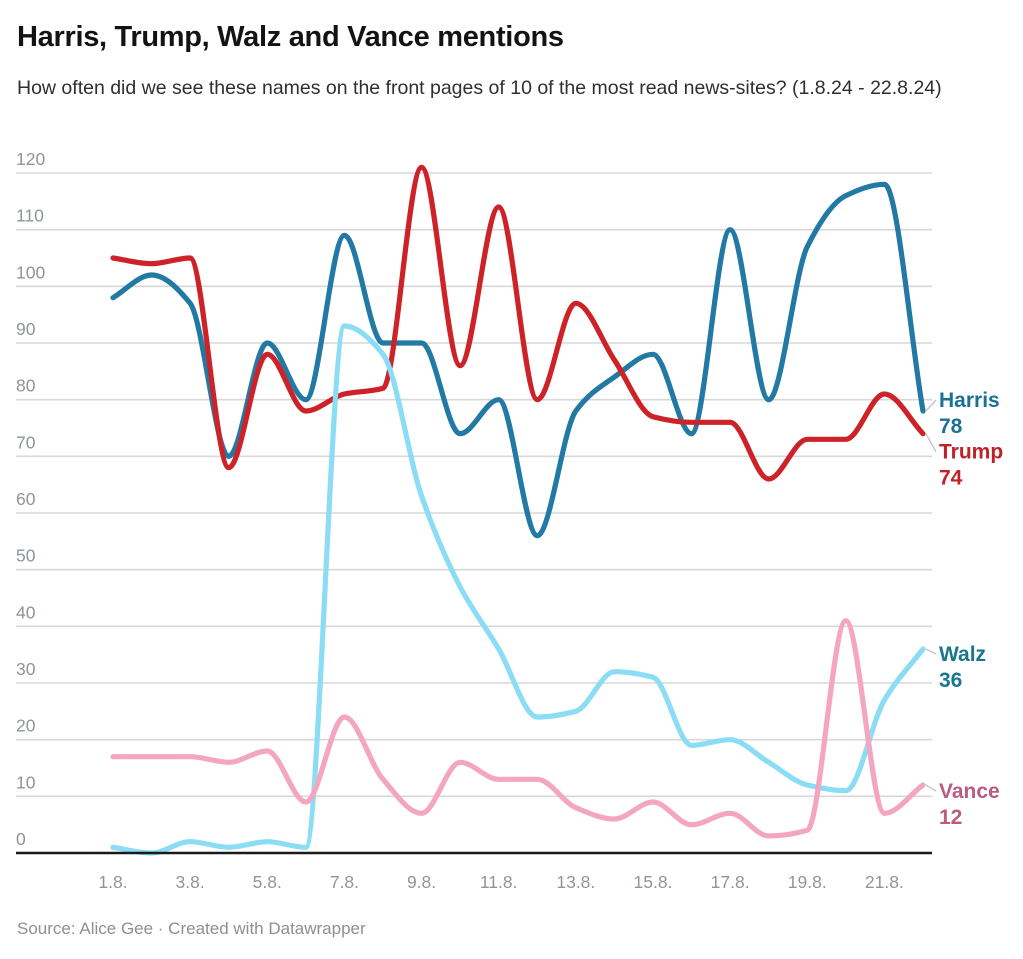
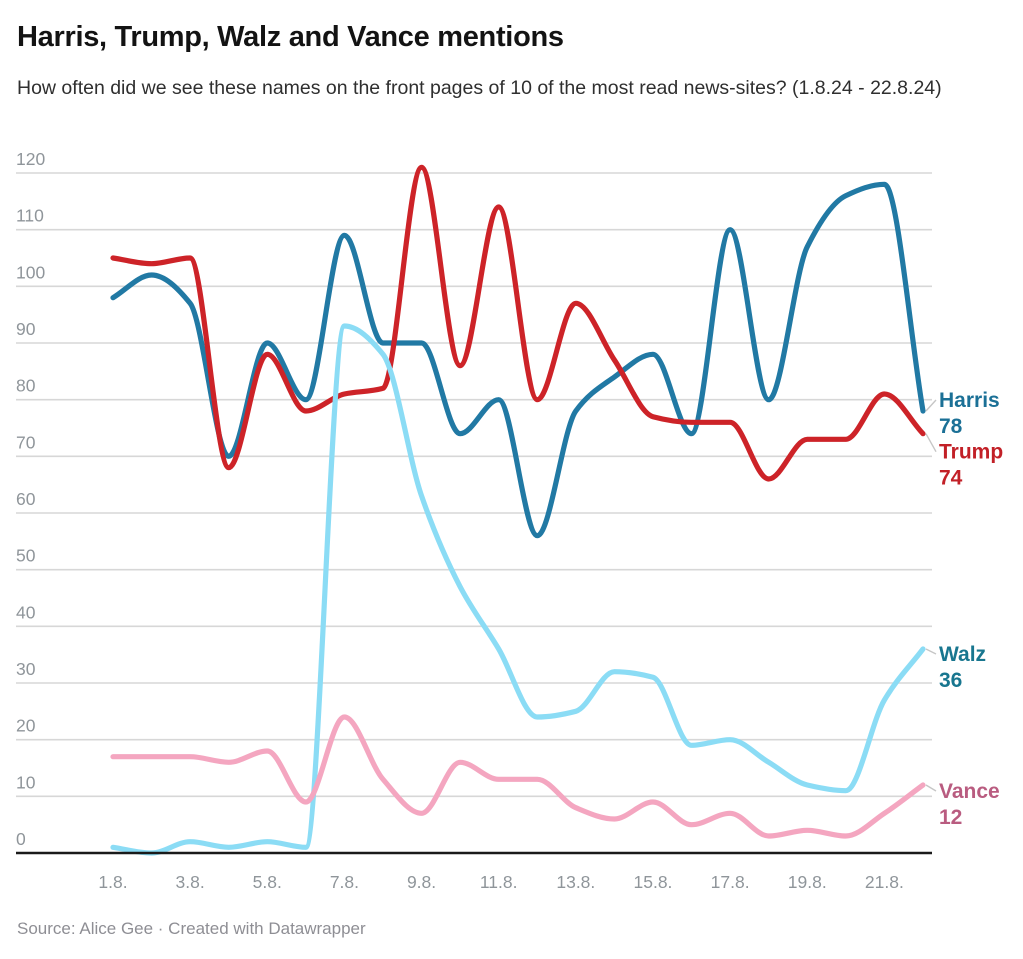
Vance/20: 41 -> 3
